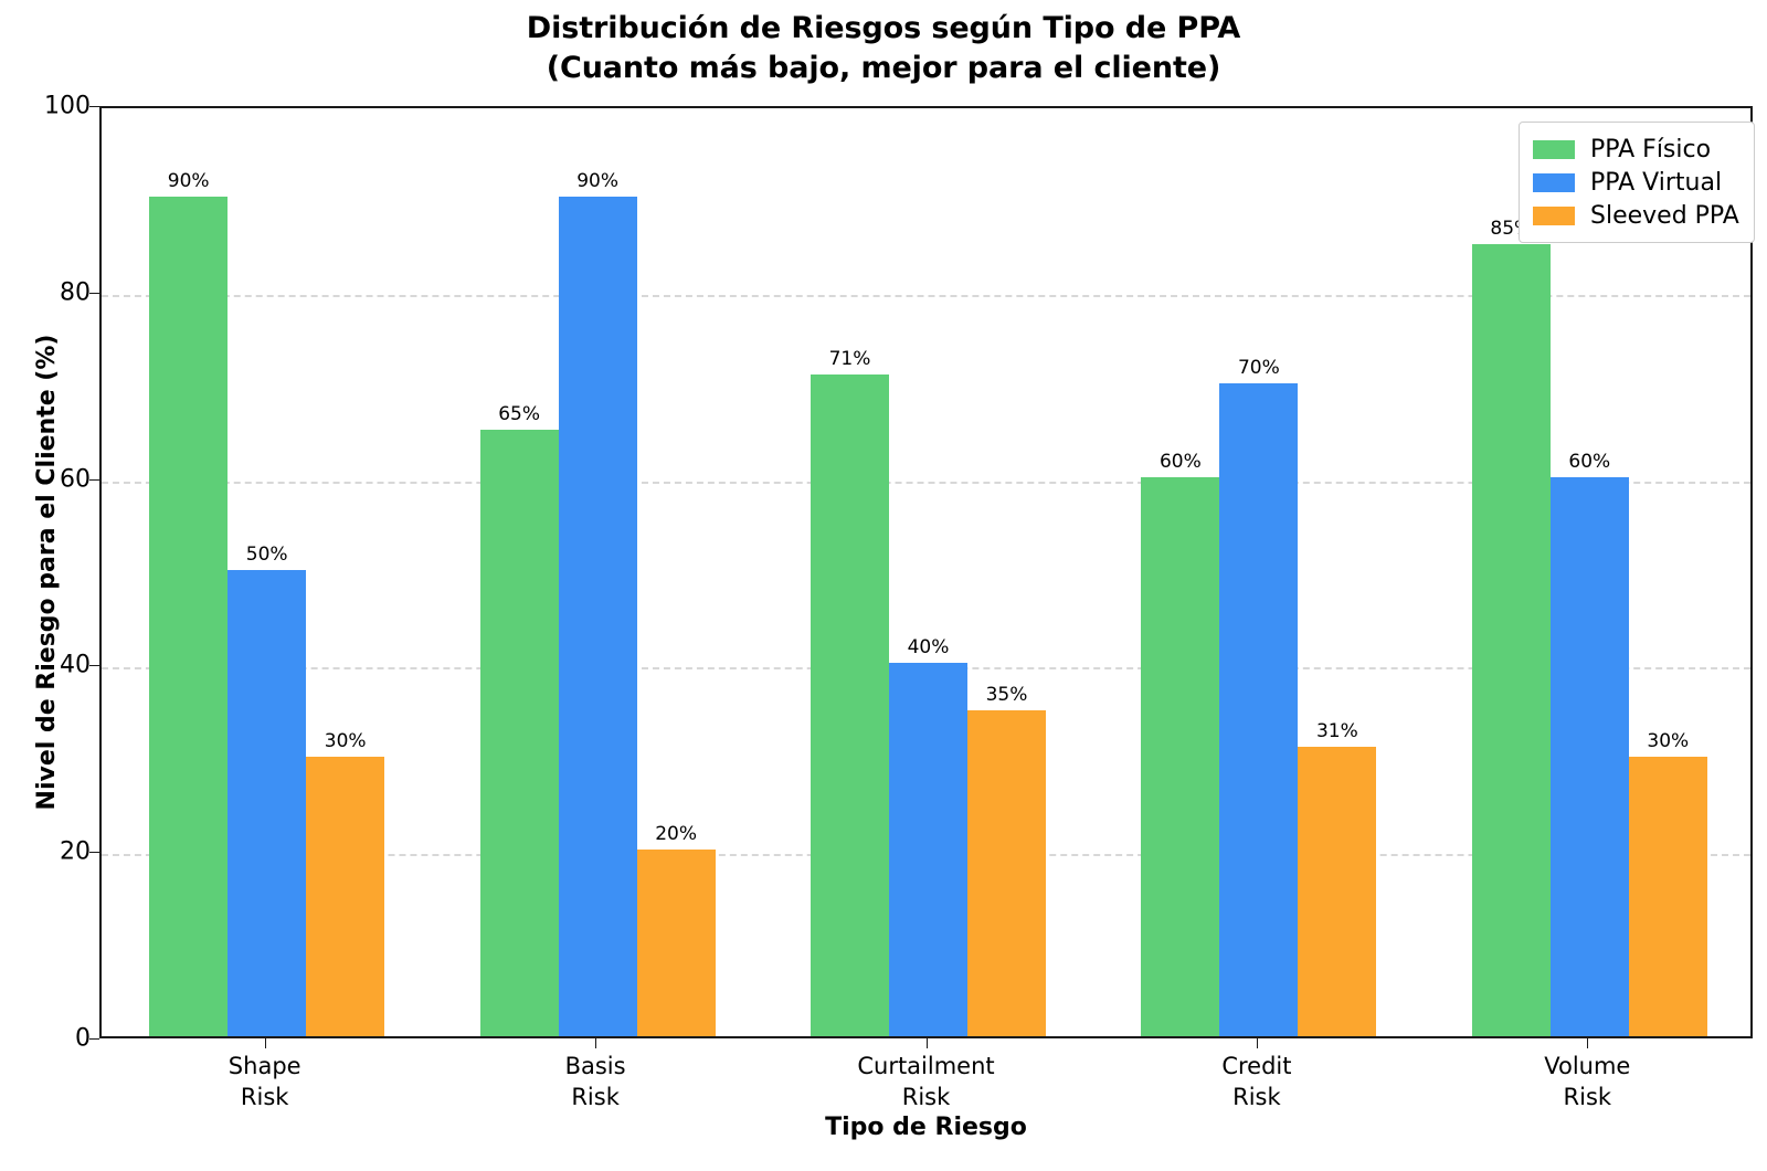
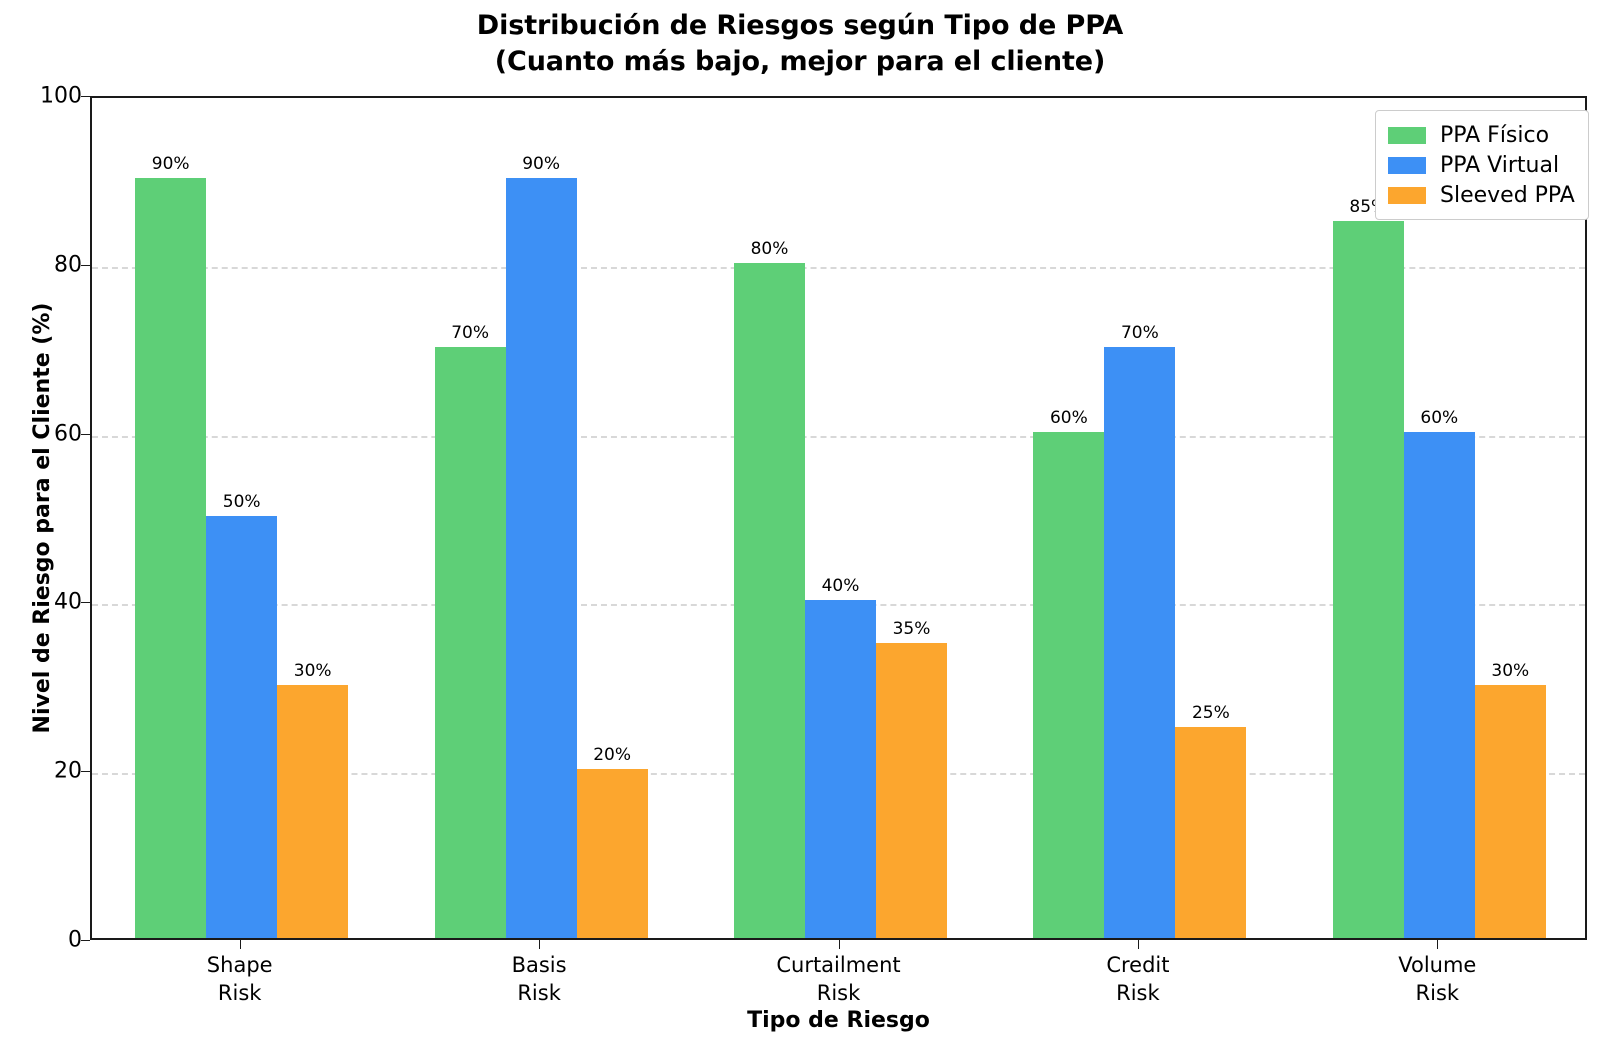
PPA Físico/Basis Risk: 65% -> 70%
PPA Físico/Curtailment Risk: 71% -> 80%
Sleeved PPA/Credit Risk: 31% -> 25%
